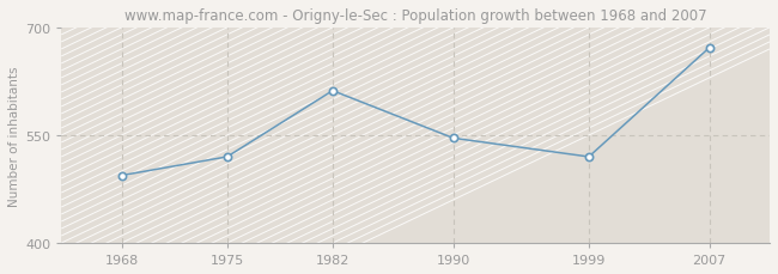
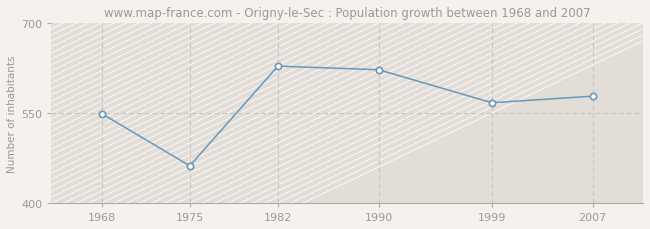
1968: 494 -> 549
1975: 520 -> 462
1982: 612 -> 628
1990: 546 -> 622
1999: 520 -> 567
2007: 672 -> 578
